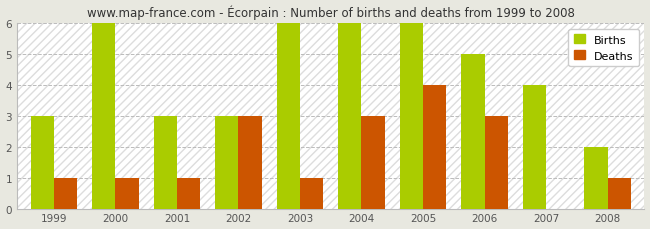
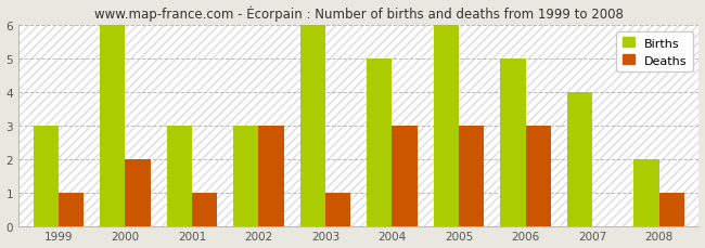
Deaths/2000: 1 -> 2
Births/2004: 6 -> 5
Deaths/2005: 4 -> 3
